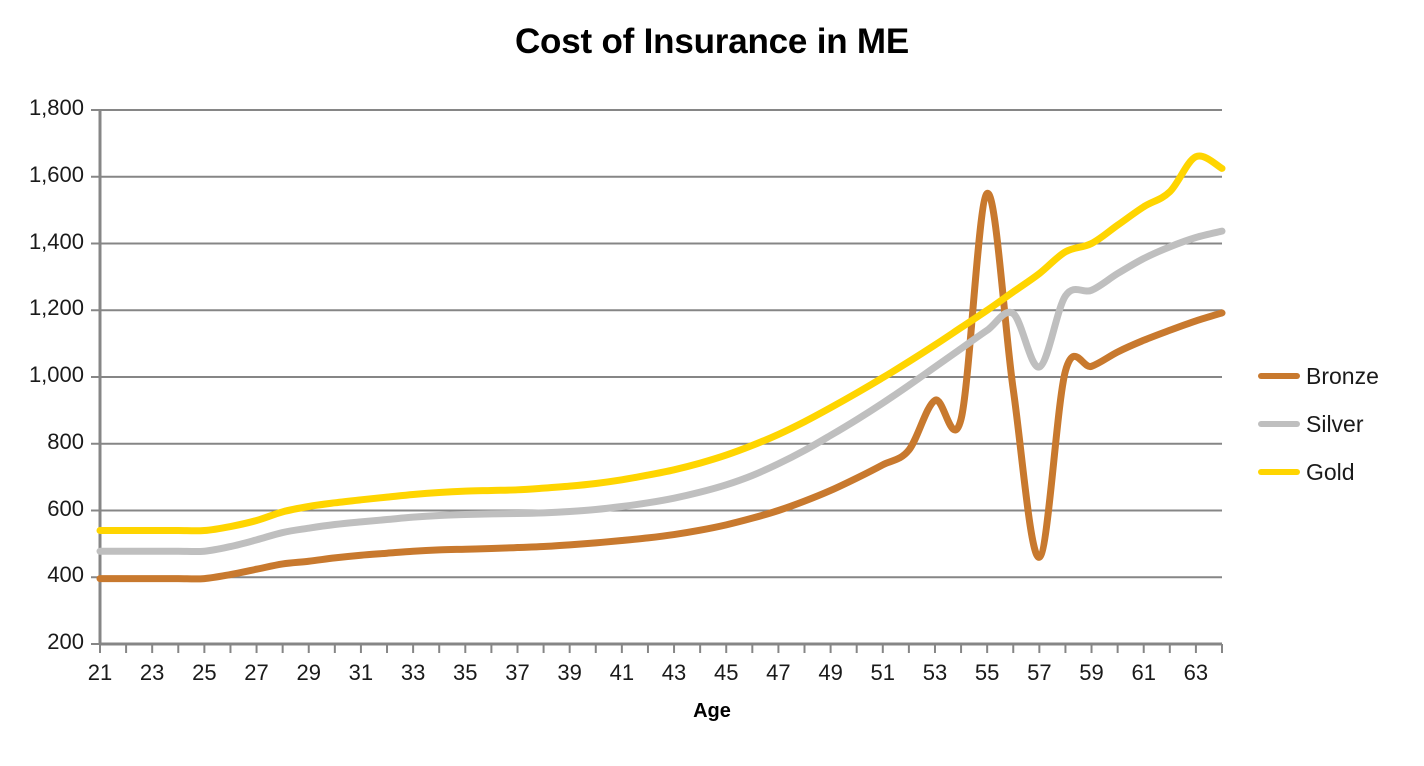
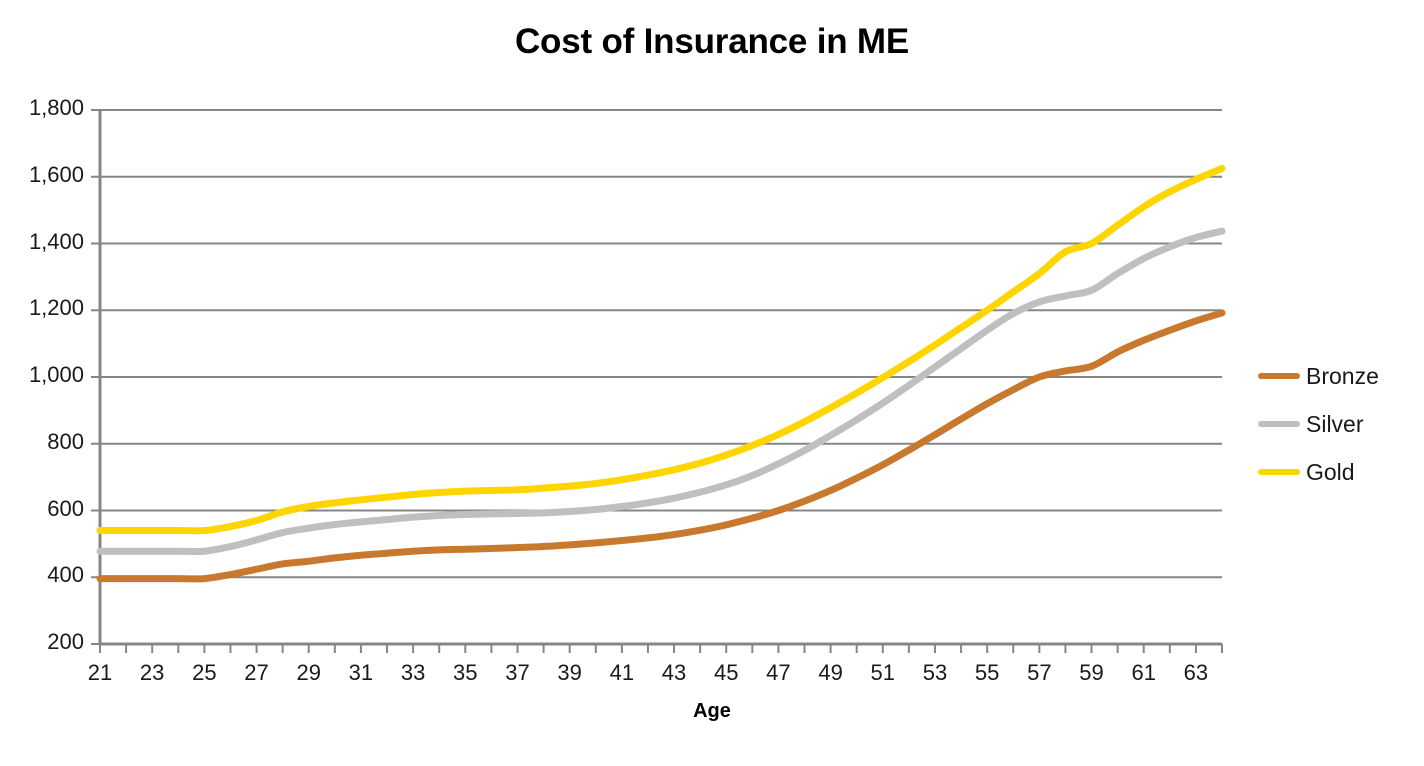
Bronze/53: 930 -> 830
Bronze/55: 1550 -> 920
Bronze/57: 460 -> 1000
Silver/57: 1030 -> 1220
Gold/63: 1660 -> 1590
